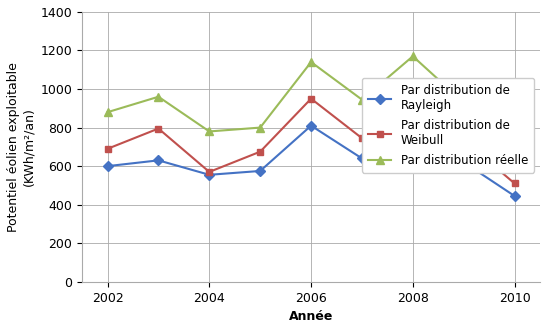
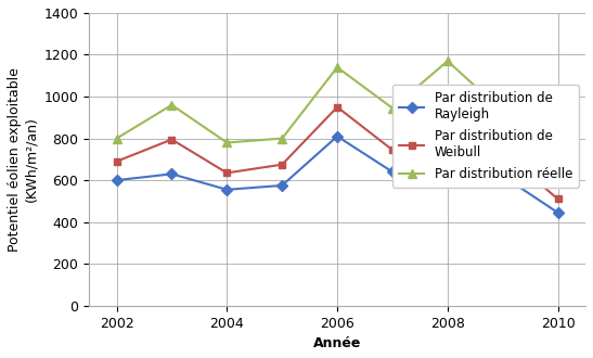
Par distribution réelle/2002: 880 -> 800
Par distribution de Weibull/2004: 570 -> 640
